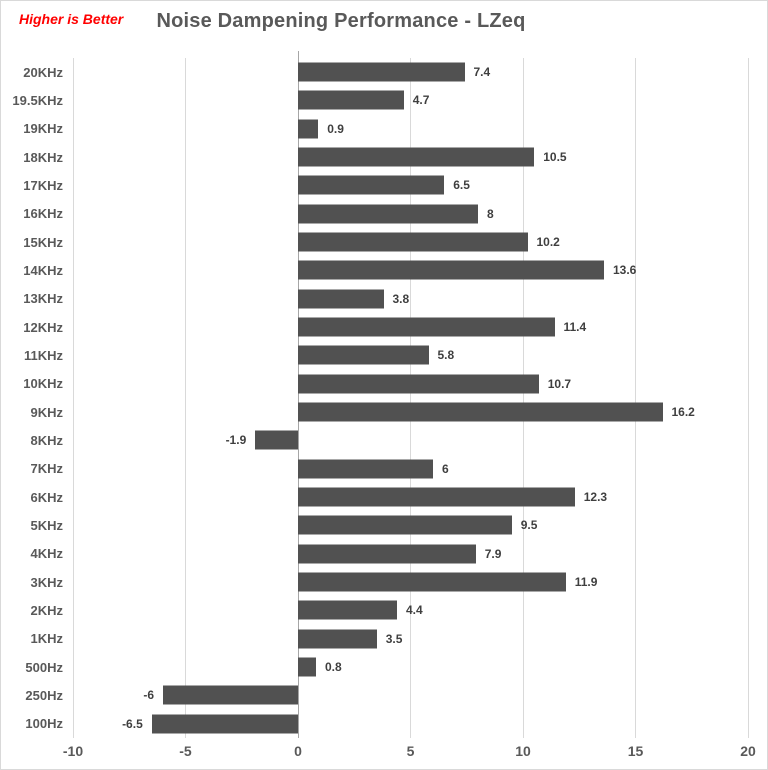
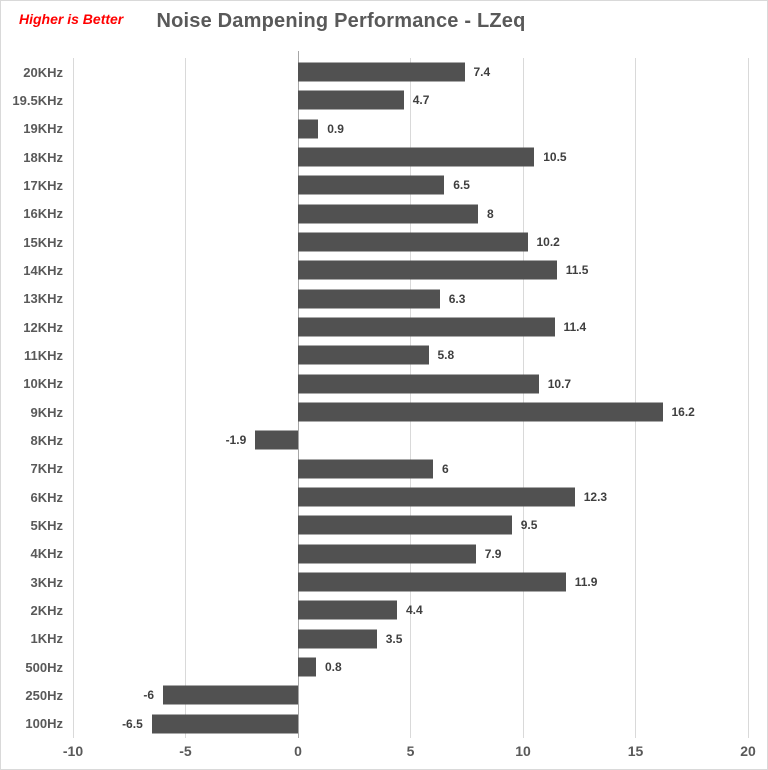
14KHz: 13.6 -> 11.5
13KHz: 3.8 -> 6.3
